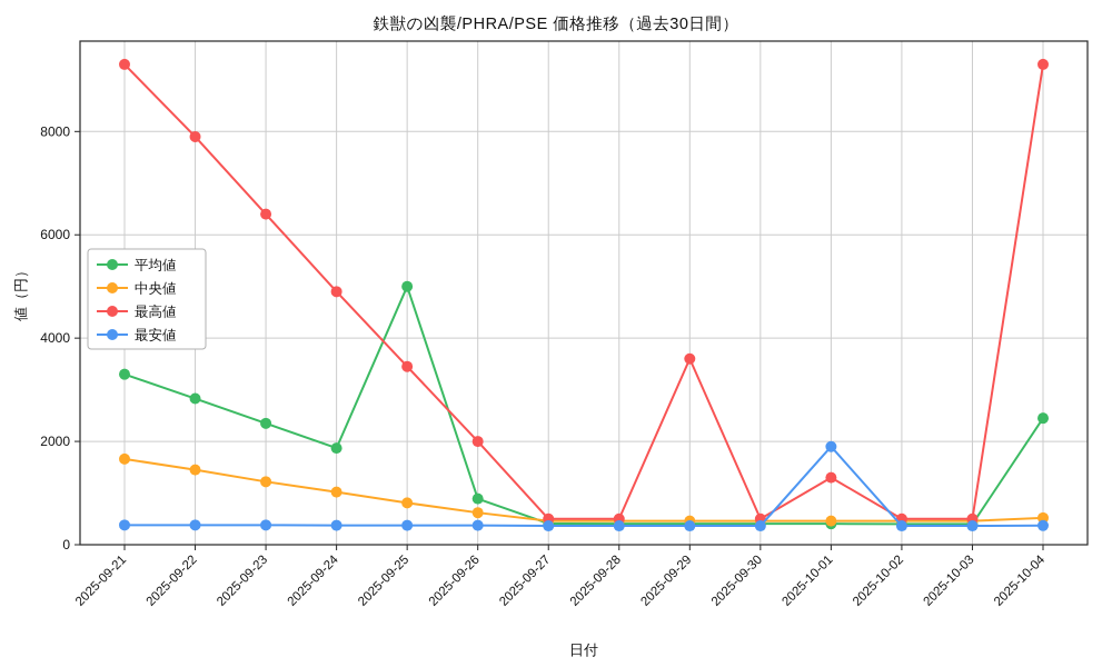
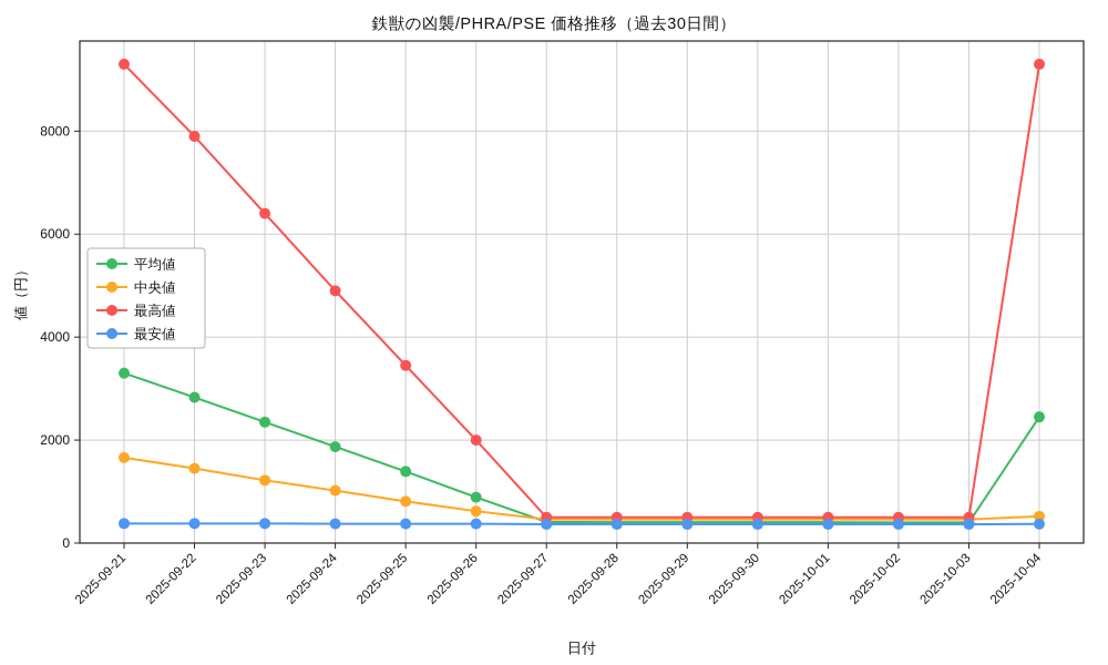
平均値/2025-09-25: 5000 -> 1400
最高値/2025-09-29: 3600 -> 500
最高値/2025-10-01: 1300 -> 500
最安値/2025-10-01: 1900 -> 400
